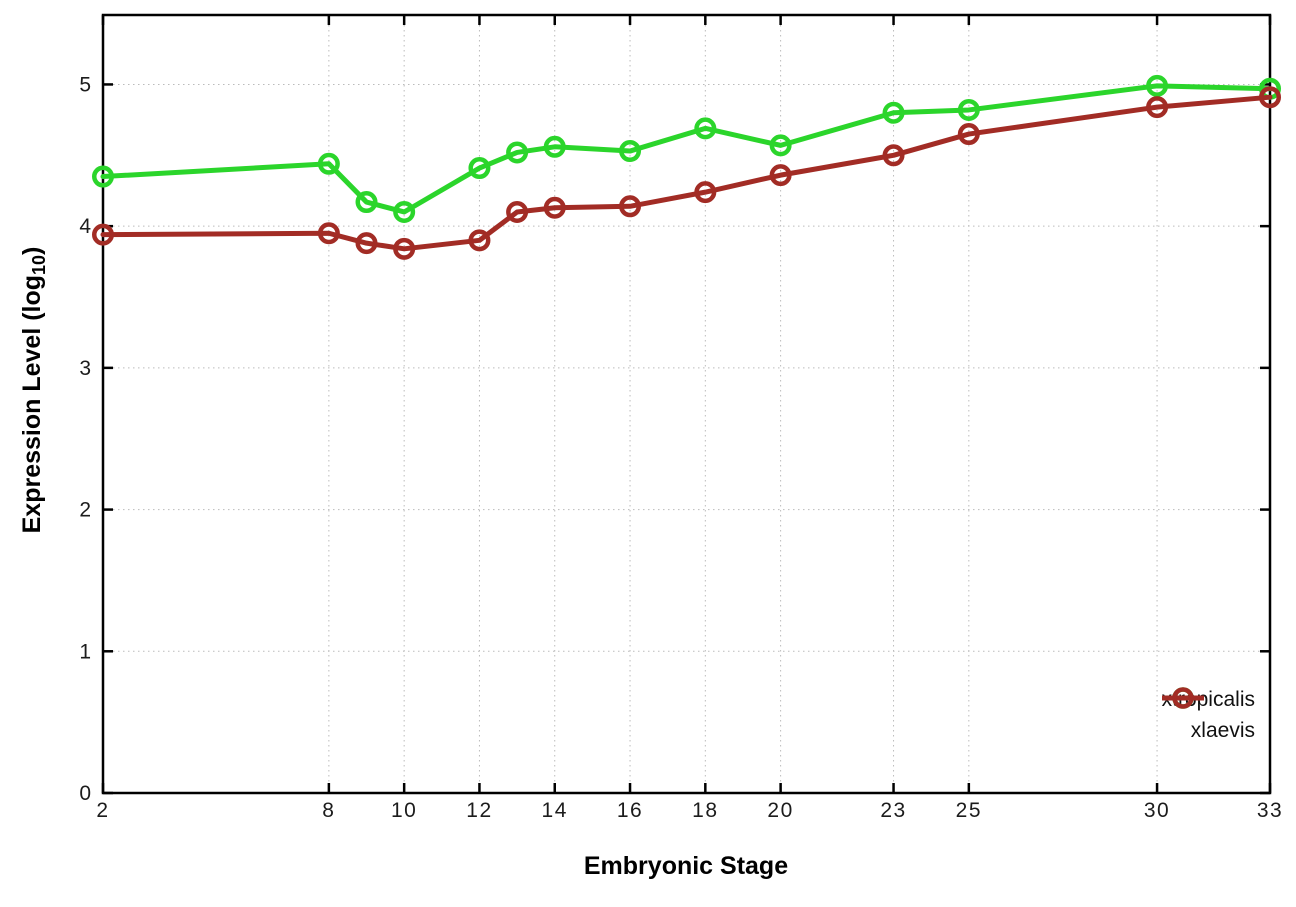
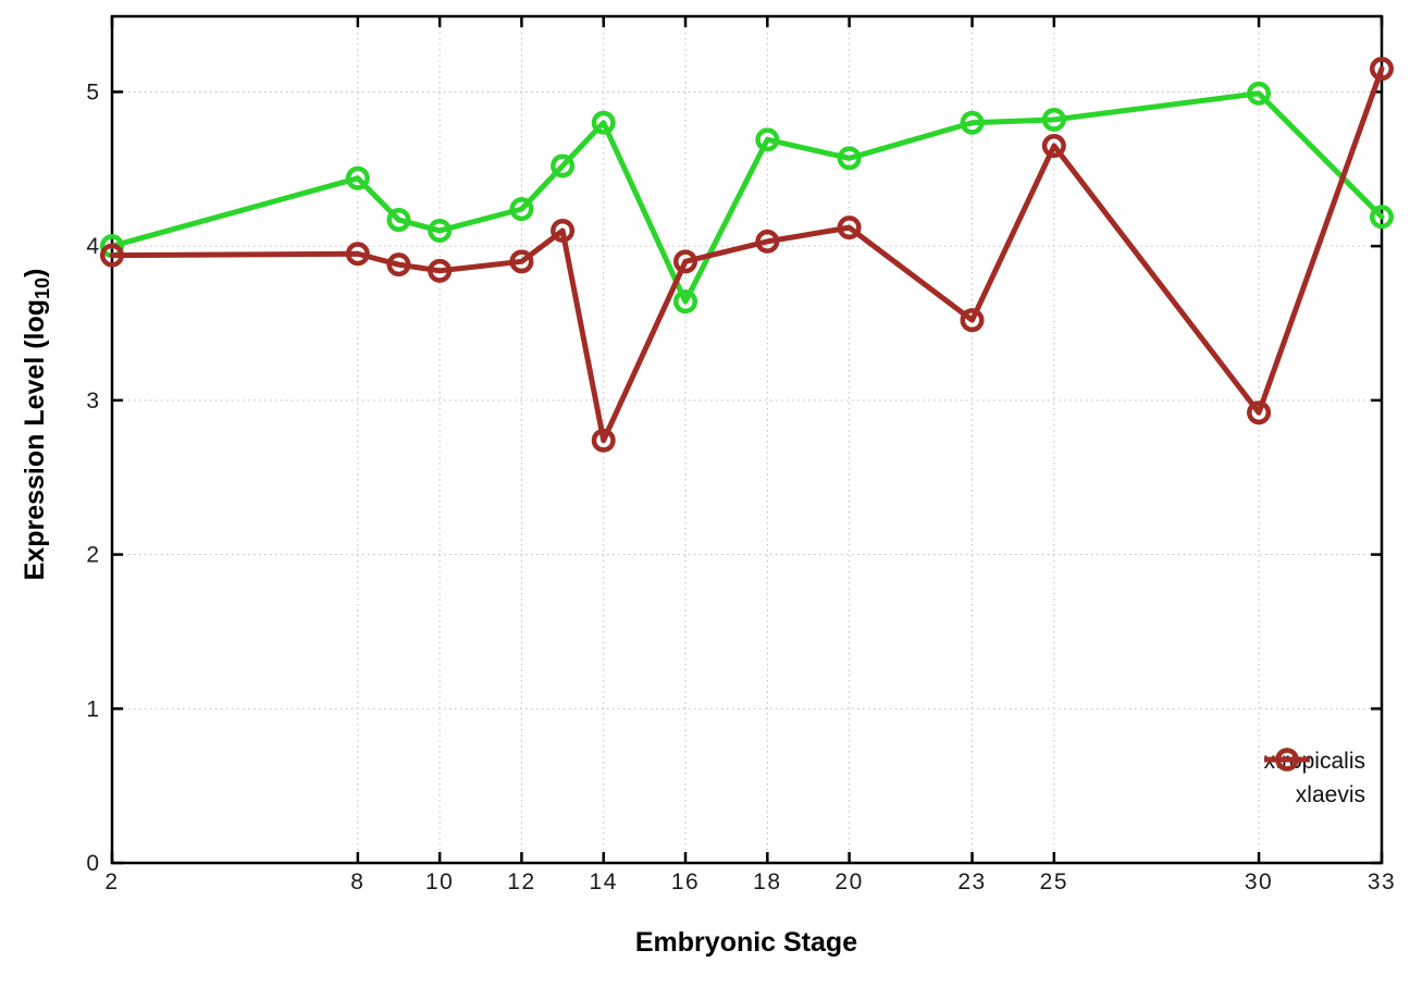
xtropicalis/2: 4.35 -> 4.00
xtropicalis/12: 4.41 -> 4.24
xtropicalis/14: 4.56 -> 4.80
xlaevis/14: 4.13 -> 2.74
xtropicalis/16: 4.53 -> 3.64
xlaevis/16: 4.14 -> 3.90
xlaevis/18: 4.24 -> 4.03
xlaevis/20: 4.36 -> 4.12
xlaevis/23: 4.50 -> 3.52
xlaevis/30: 4.84 -> 2.92
xtropicalis/33: 4.97 -> 4.19
xlaevis/33: 4.91 -> 5.15
